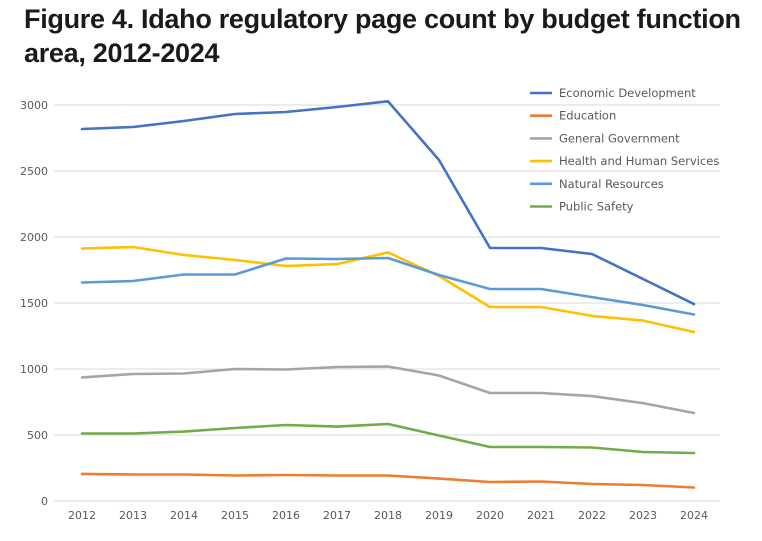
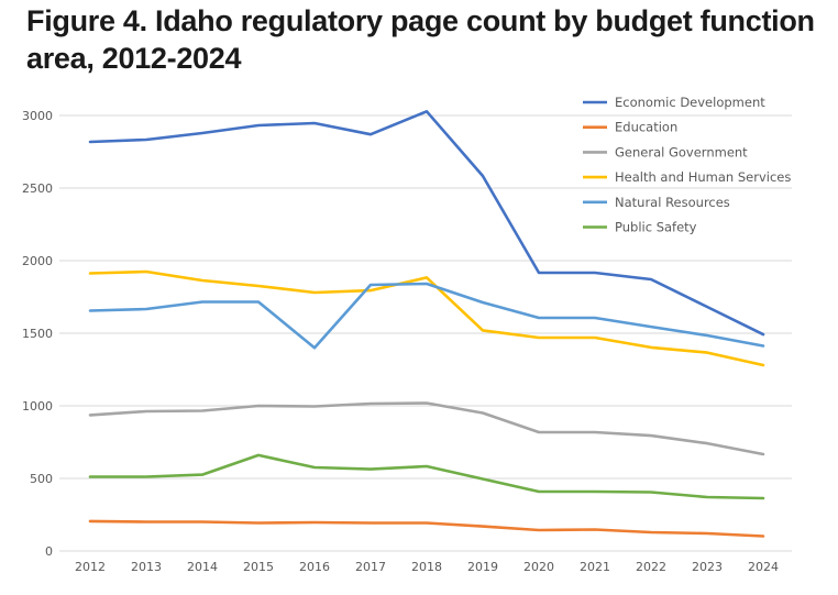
Public Safety/2015: 550 -> 660
Natural Resources/2016: 1840 -> 1400
Economic Development/2017: 2980 -> 2870
Health and Human Services/2019: 1700 -> 1520
